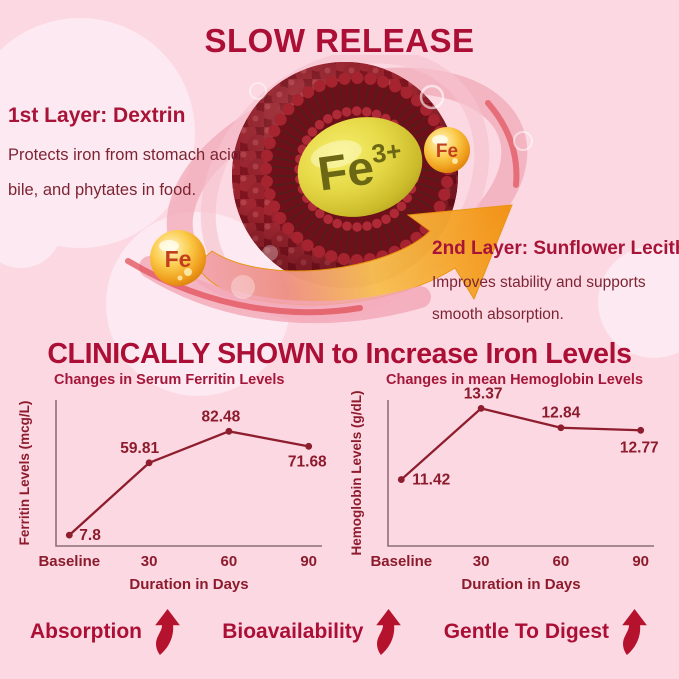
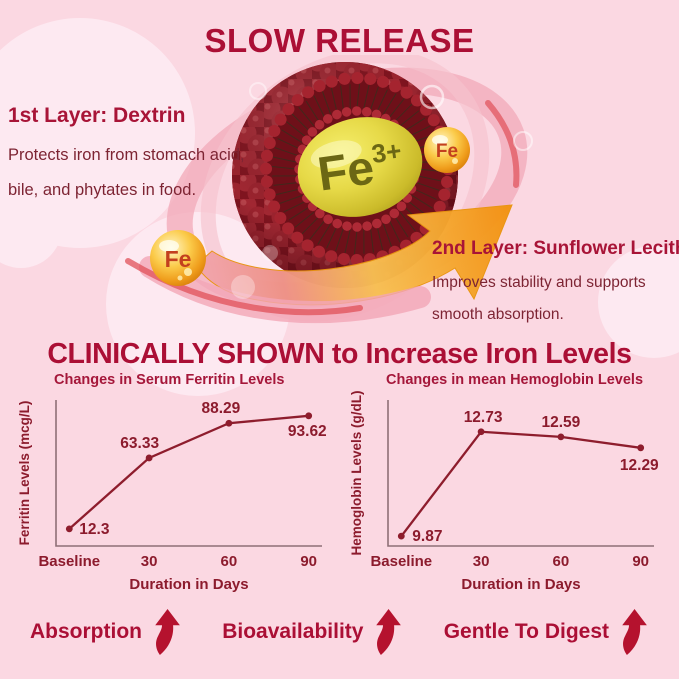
Changes in Serum Ferritin Levels/Baseline: 7.8 -> 12.3
Changes in Serum Ferritin Levels/30: 59.81 -> 63.33
Changes in Serum Ferritin Levels/60: 82.48 -> 88.29
Changes in Serum Ferritin Levels/90: 71.68 -> 93.62
Changes in mean Hemoglobin Levels/Baseline: 11.42 -> 9.87
Changes in mean Hemoglobin Levels/30: 13.37 -> 12.73
Changes in mean Hemoglobin Levels/60: 12.84 -> 12.59
Changes in mean Hemoglobin Levels/90: 12.77 -> 12.29
